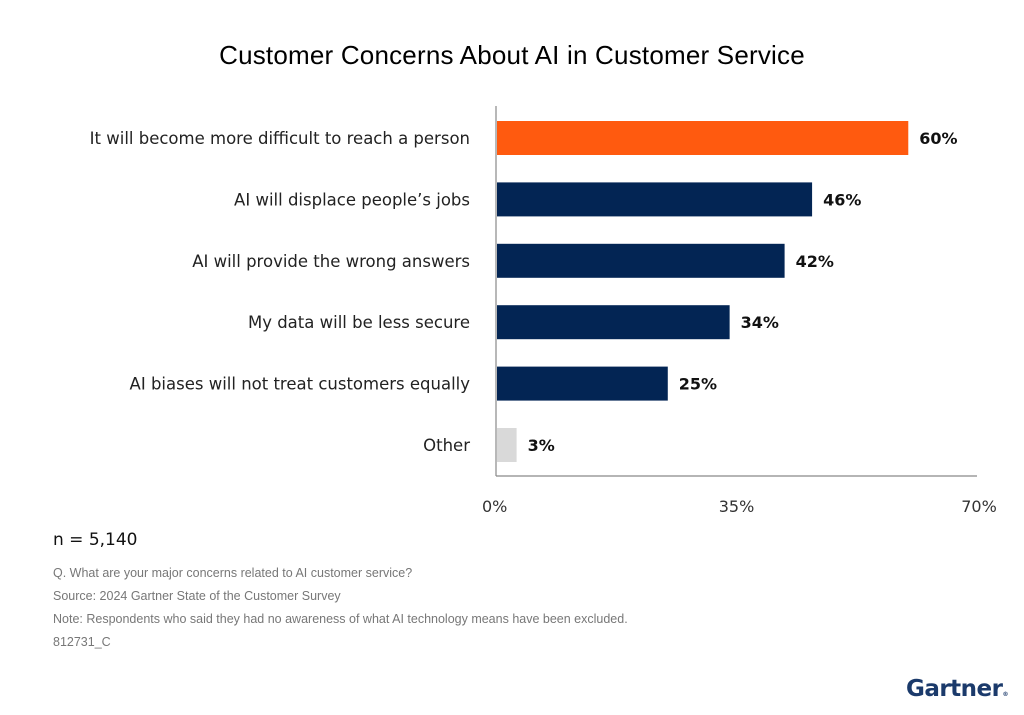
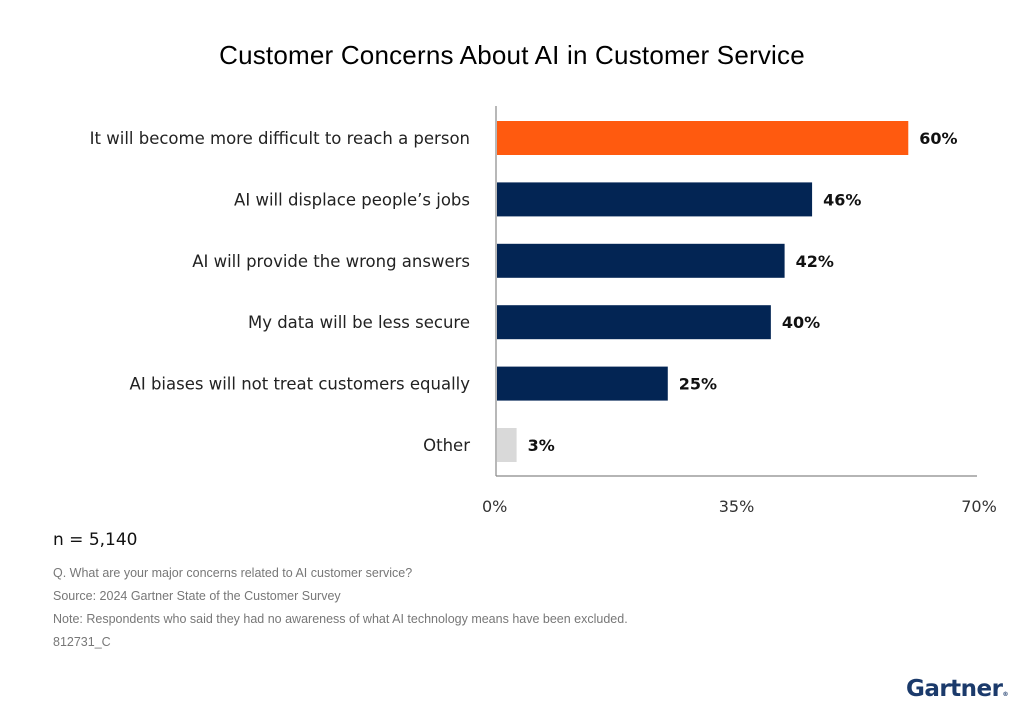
My data will be less secure: 34% -> 40%
